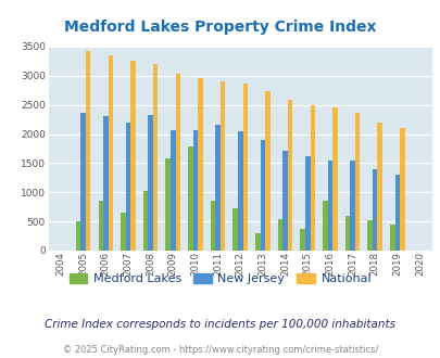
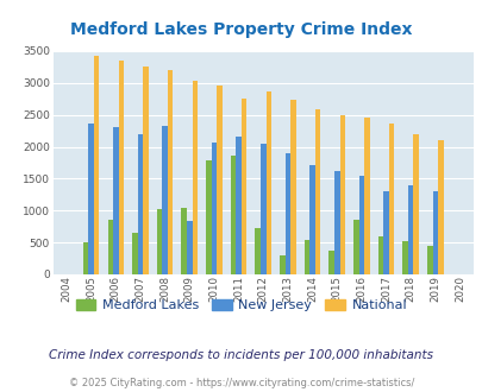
Medford Lakes/2009: 1580 -> 1040
New Jersey/2009: 2060 -> 840
Medford Lakes/2011: 850 -> 1860
National/2011: 2900 -> 2760
New Jersey/2017: 1550 -> 1300
